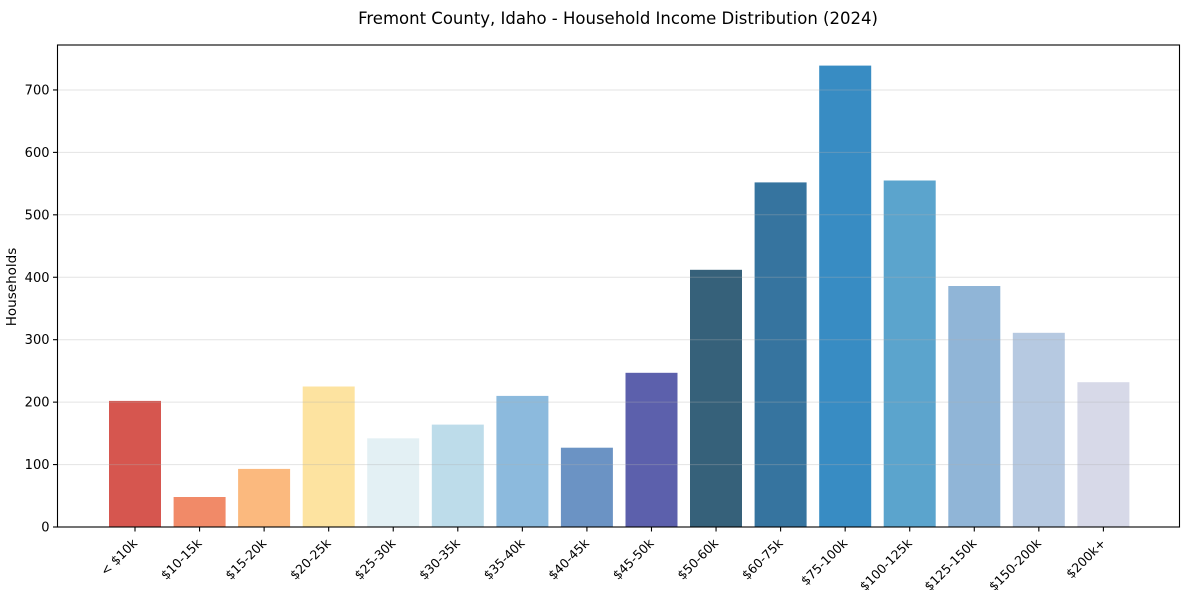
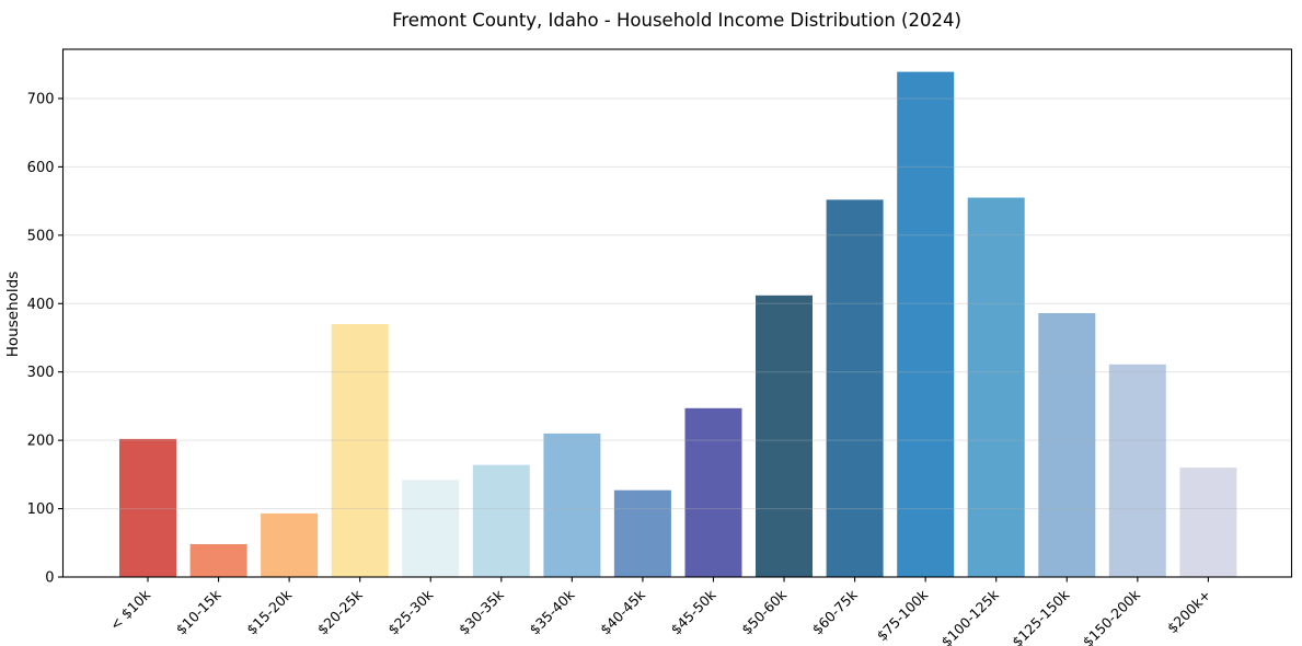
$20-25k: 220 -> 370
$200k+: 230 -> 160
